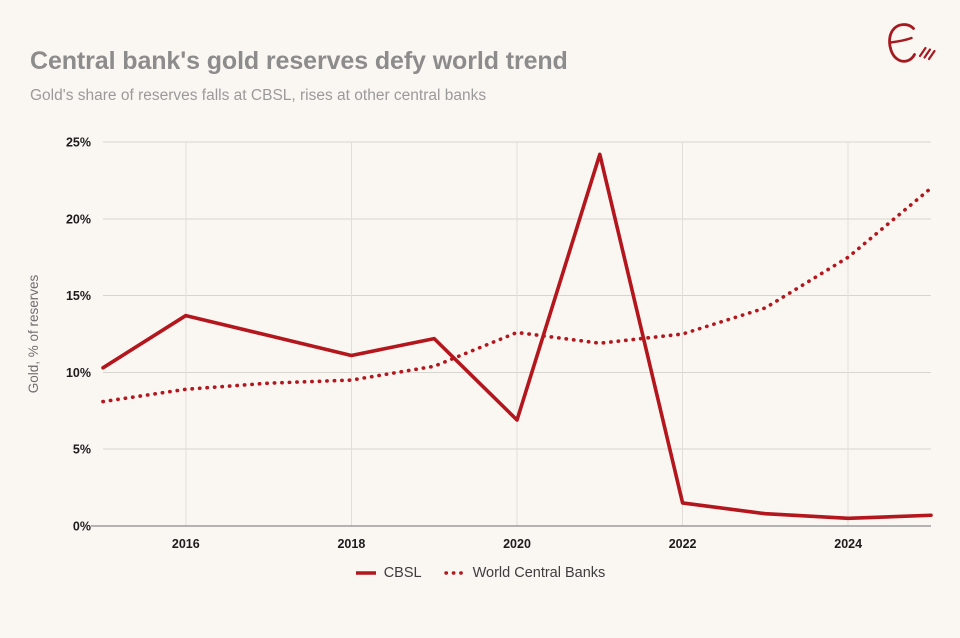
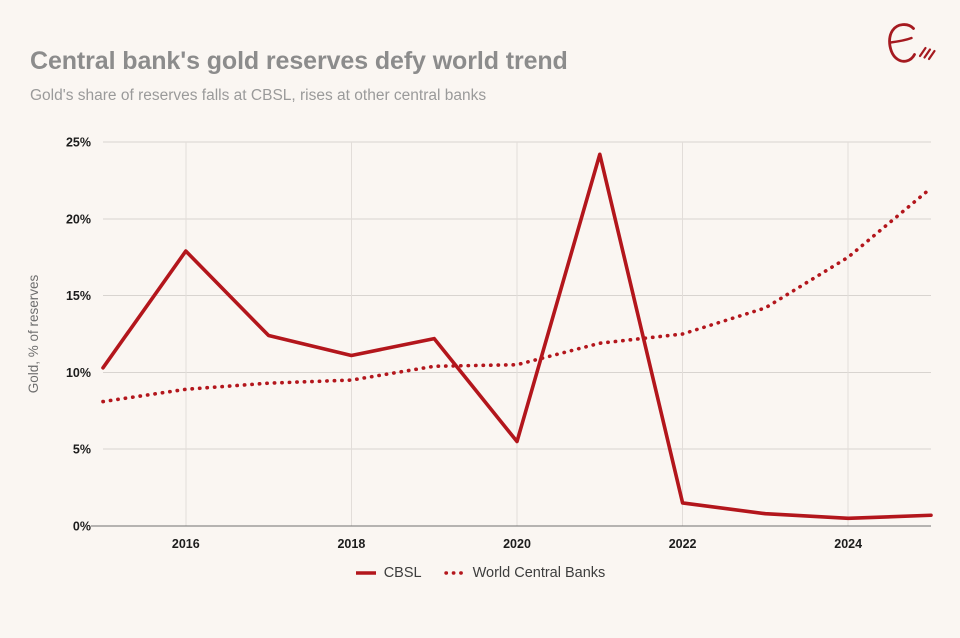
CBSL/2016: 13.7% -> 17.9%
CBSL/2020: 6.9% -> 5.5%
World Central Banks/2020: 12.6% -> 10.5%
